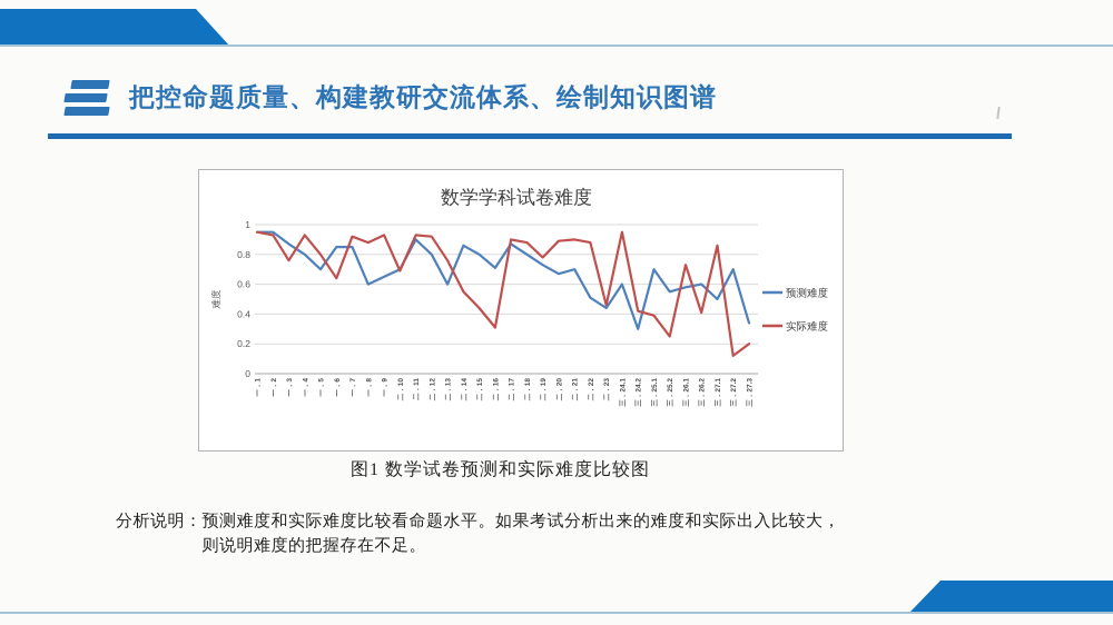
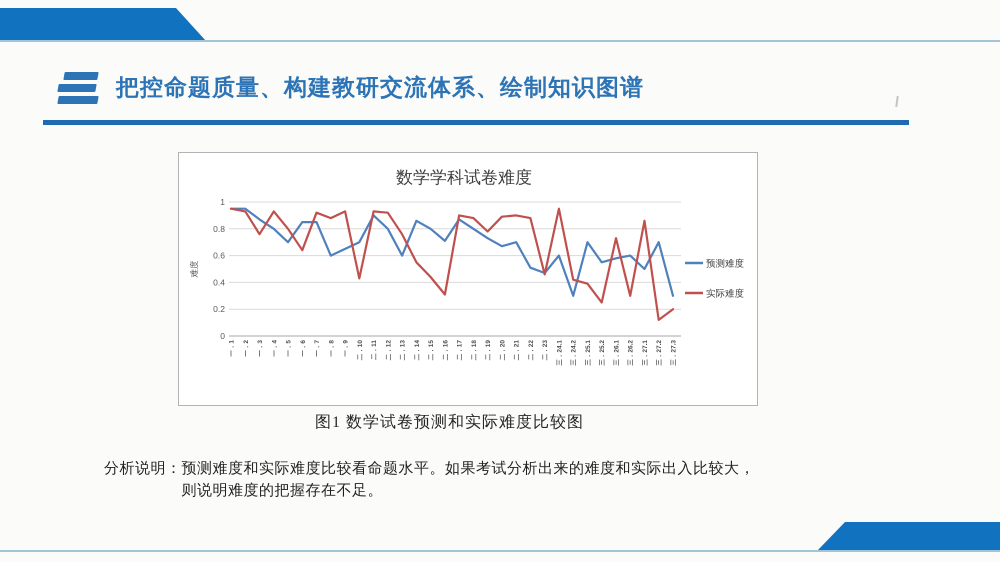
实际难度/二．10: 0.69 -> 0.43
预测难度/二．23: 0.44 -> 0.47
实际难度/三．26.2: 0.41 -> 0.30
预测难度/三．27.3: 0.34 -> 0.30
